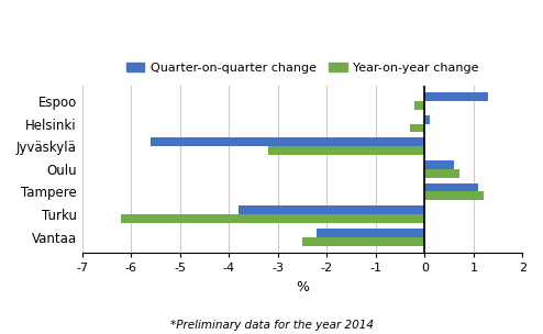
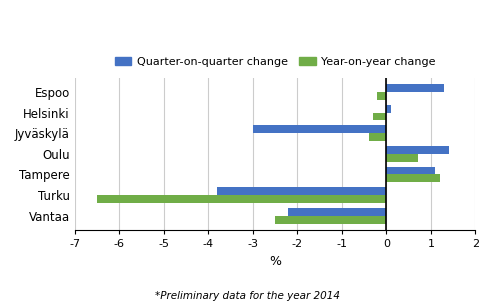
Quarter-on-quarter change/Jyväskylä: -5.6 -> -3.0
Year-on-year change/Jyväskylä: -3.2 -> -0.4
Quarter-on-quarter change/Oulu: 0.6 -> 1.4
Year-on-year change/Turku: -6.2 -> -6.5
